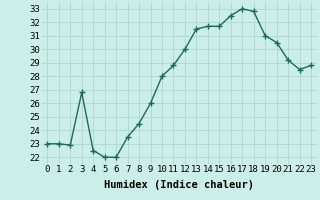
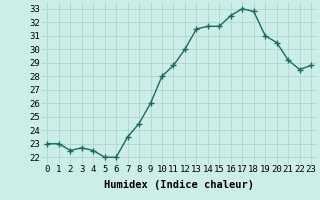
2: 22.9 -> 22.5
3: 26.8 -> 22.7
